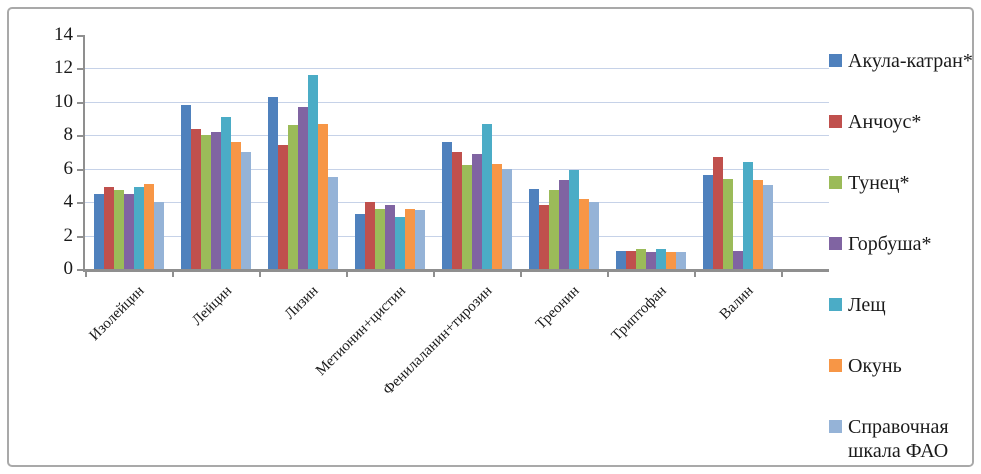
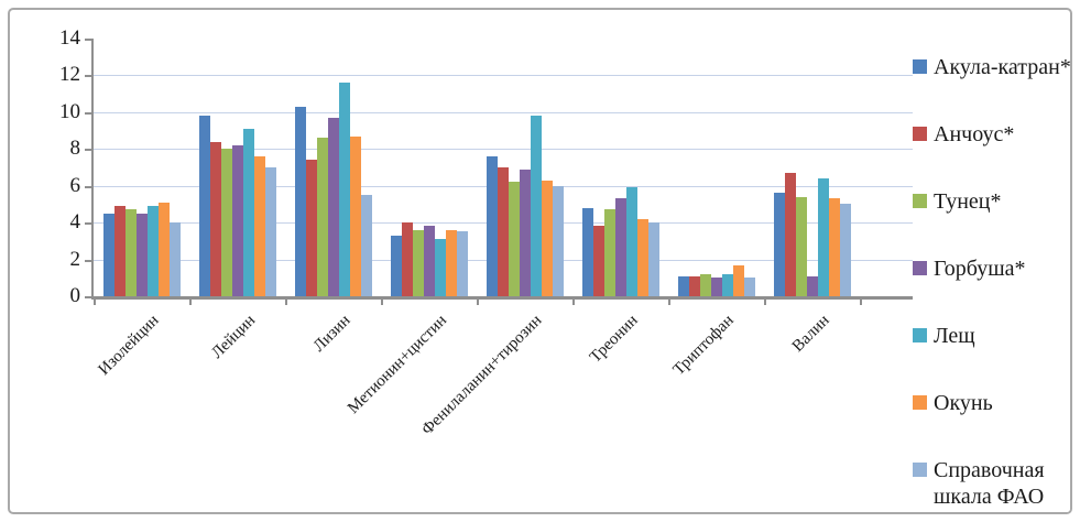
Лещ/Фенилаланин+тирозин: 8.7 -> 9.8
Окунь/Триптофан: 1.0 -> 1.7
